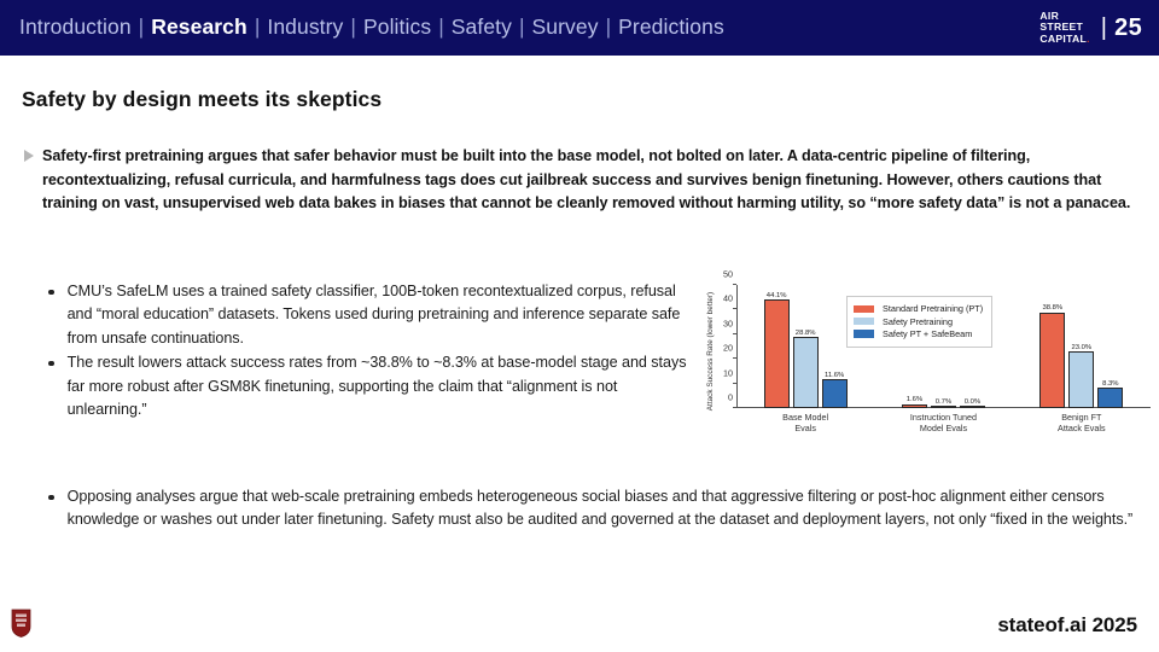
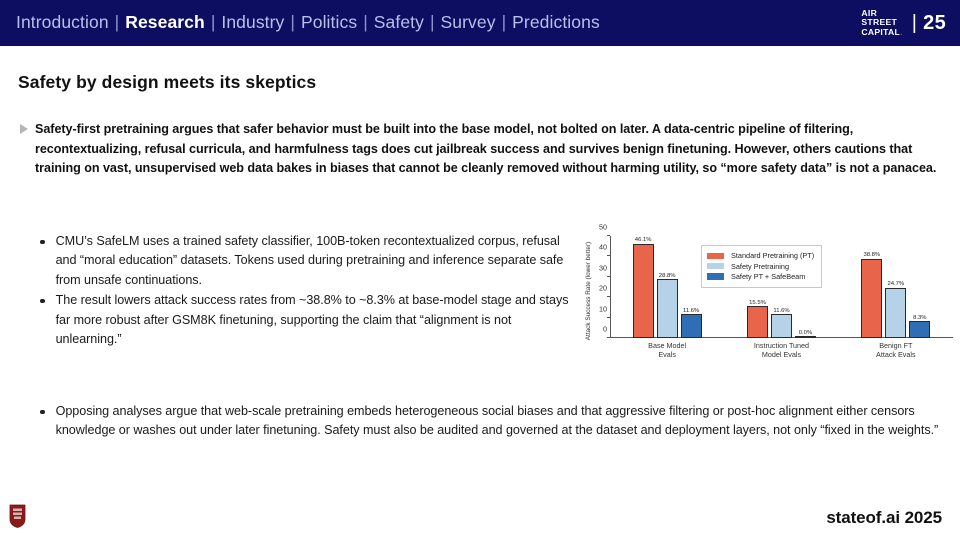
Standard Pretraining (PT)/Base Model Evals: 44.1% -> 46.1%
Standard Pretraining (PT)/Instruction Tuned Model Evals: 1.6% -> 15.5%
Safety Pretraining/Instruction Tuned Model Evals: 0.7% -> 11.6%
Safety Pretraining/Benign FT Attack Evals: 23.0% -> 24.7%
